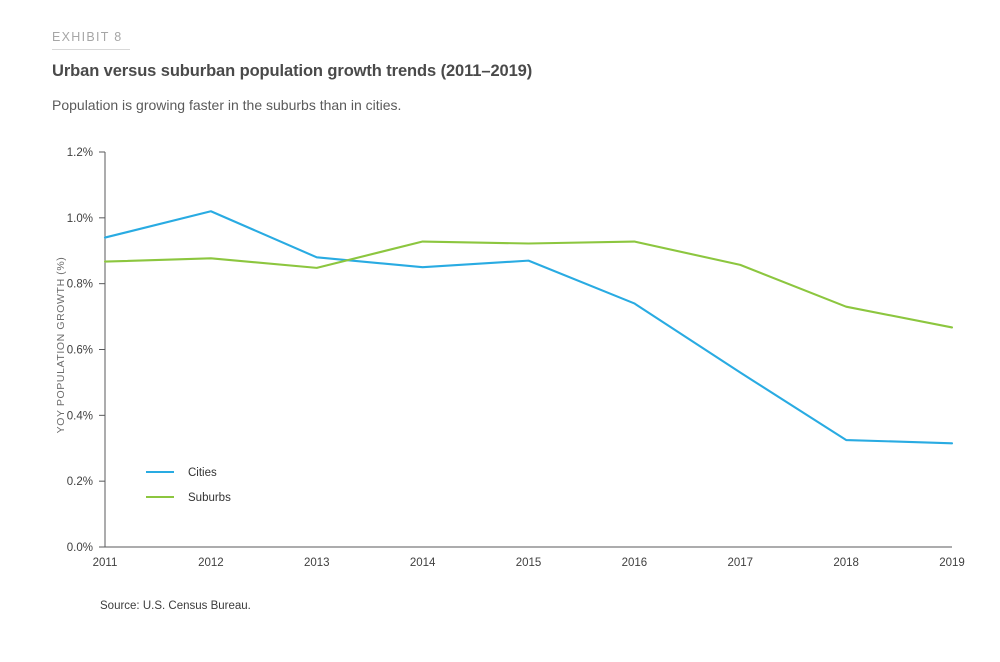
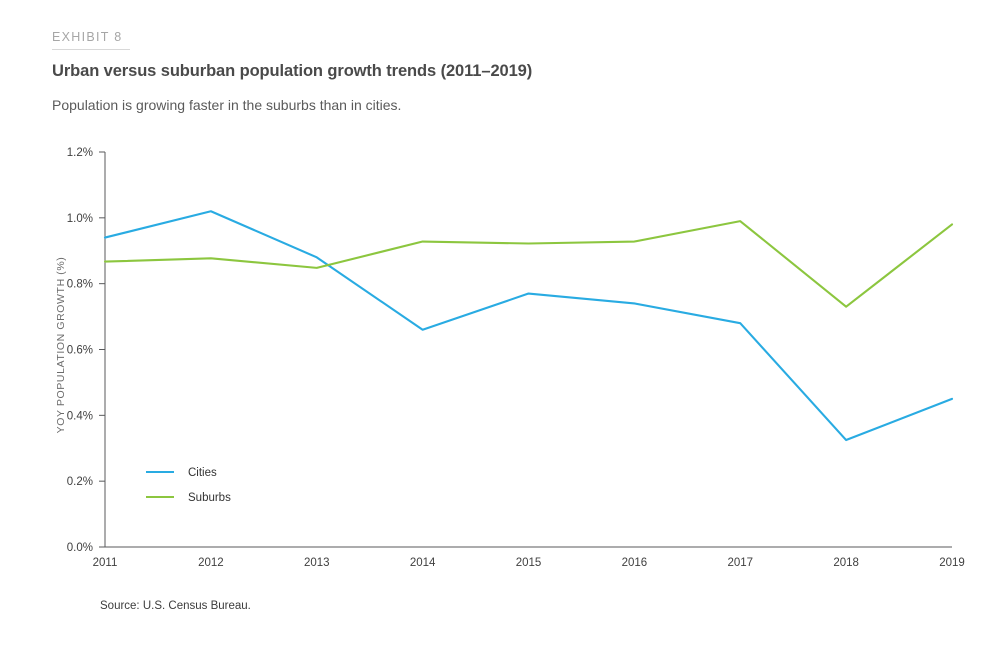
Cities/2014: 0.85% -> 0.66%
Cities/2015: 0.87% -> 0.77%
Cities/2017: 0.53% -> 0.68%
Suburbs/2017: 0.86% -> 0.99%
Cities/2019: 0.32% -> 0.45%
Suburbs/2019: 0.67% -> 0.98%
